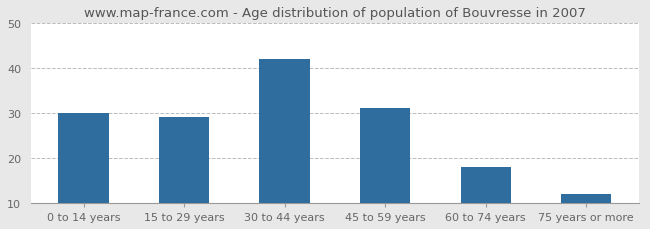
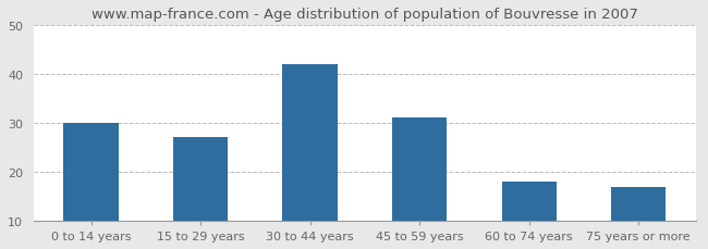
15 to 29 years: 29 -> 27
75 years or more: 12 -> 17
